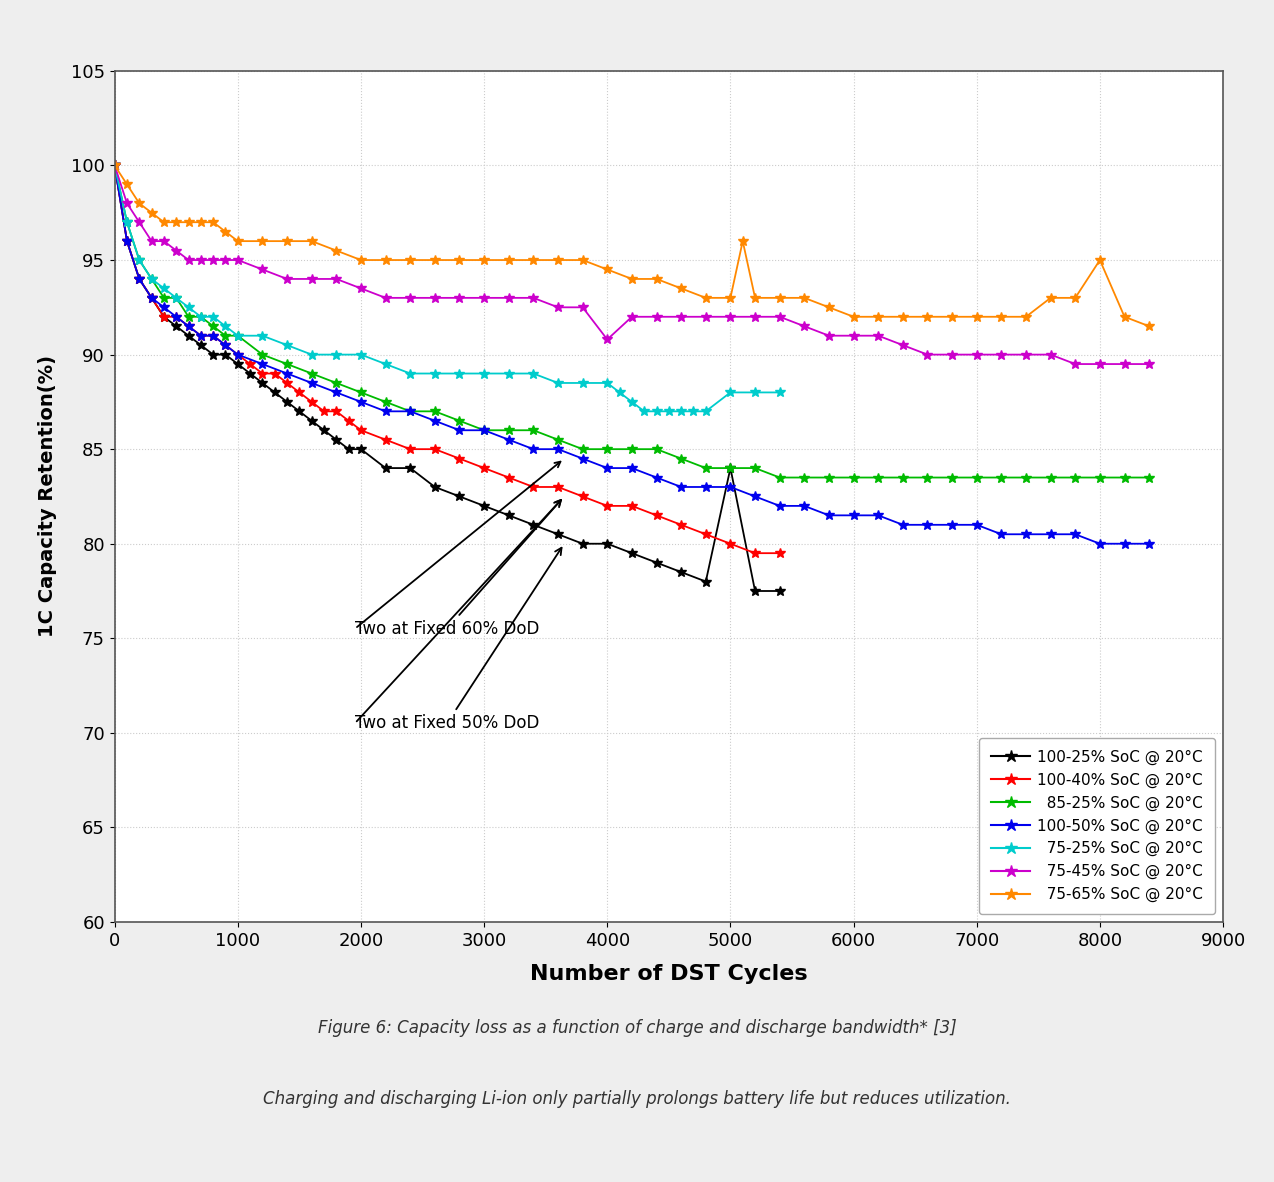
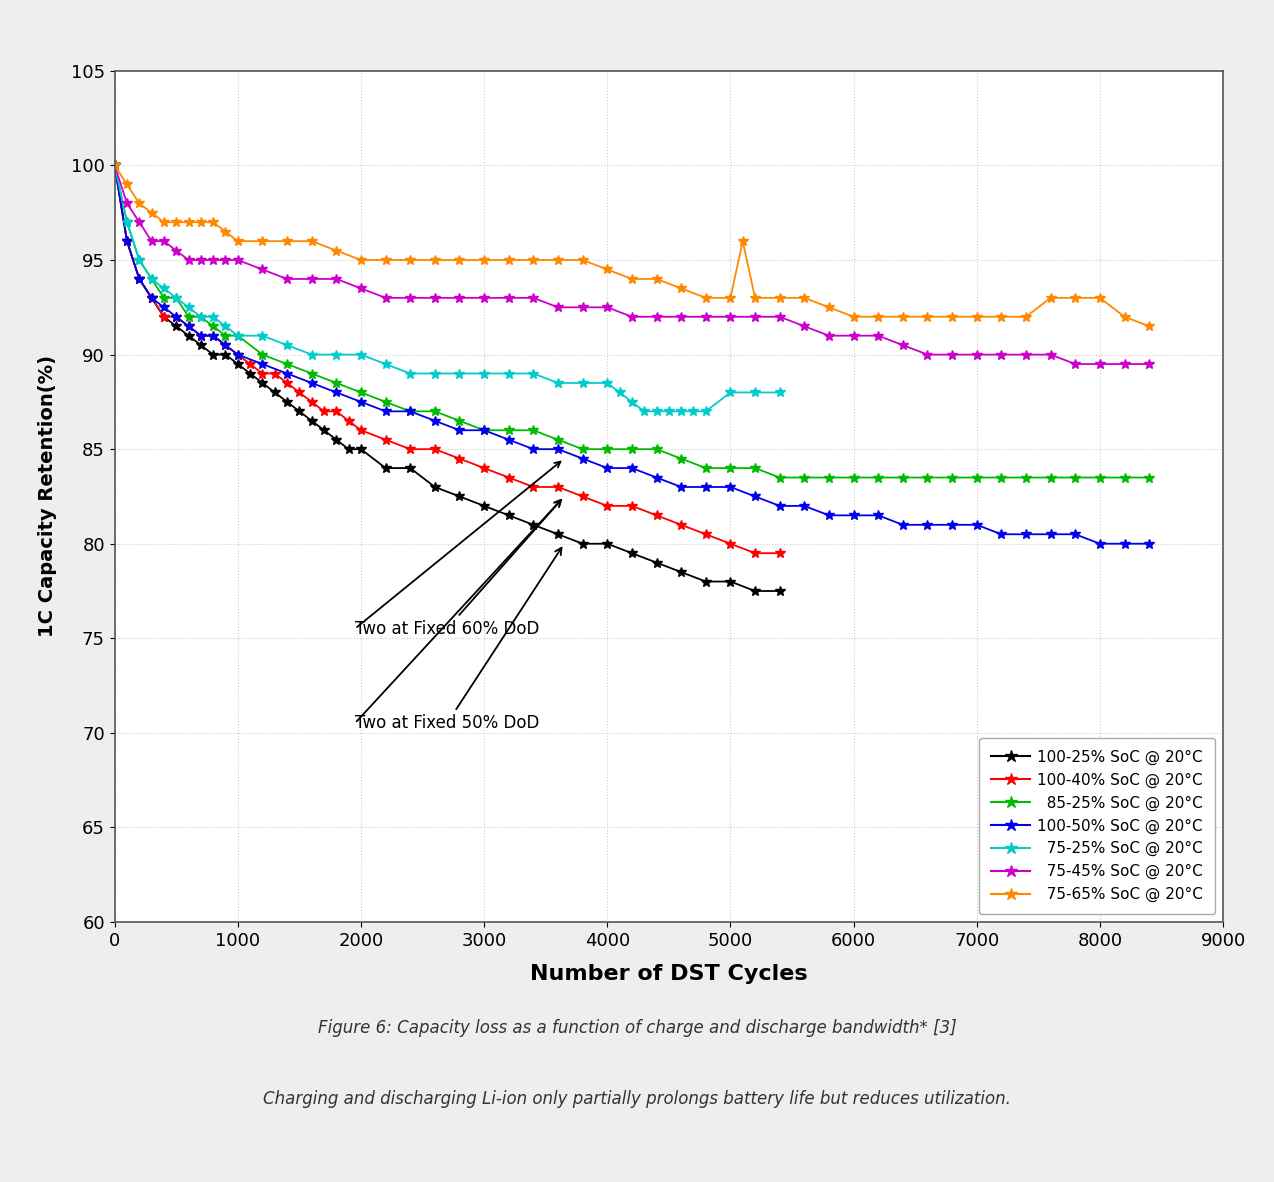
75-45% SoC @ 20°C/4000: 90.8 -> 92.5
100-25% SoC @ 20°C/5000: 84.0 -> 78.0
75-65% SoC @ 20°C/8000: 95.0 -> 93.0
